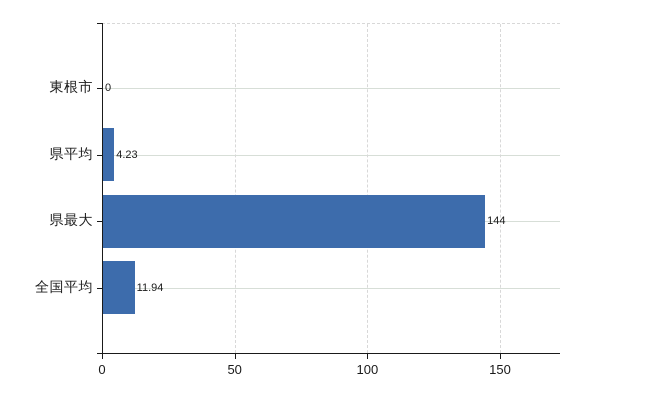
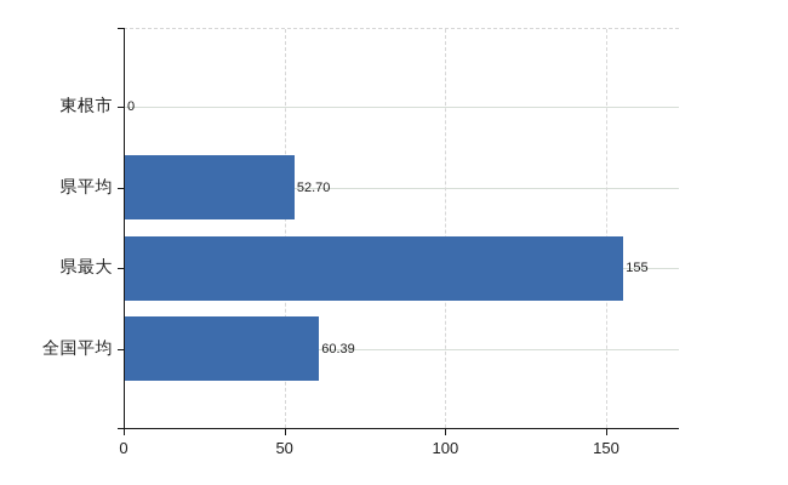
県平均: 4.23 -> 52.70
県最大: 144 -> 155
全国平均: 11.94 -> 60.39
